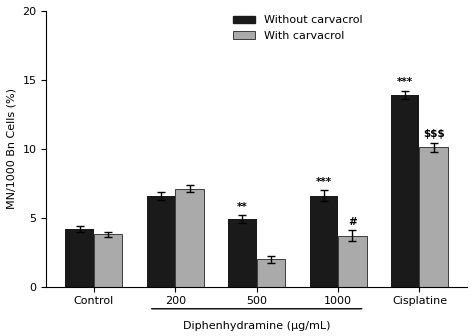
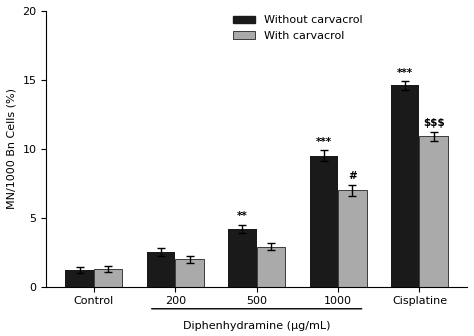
Without carvacrol/Control: 4.2 -> 1.2
With carvacrol/Control: 3.8 -> 1.3
Without carvacrol/200: 6.6 -> 2.5
With carvacrol/200: 7.1 -> 2.0
Without carvacrol/500: 4.9 -> 4.2
With carvacrol/500: 2.0 -> 2.9
Without carvacrol/1000: 6.6 -> 9.5
With carvacrol/1000: 3.7 -> 7.0
Without carvacrol/Cisplatine: 13.9 -> 14.6
With carvacrol/Cisplatine: 10.1 -> 10.9
